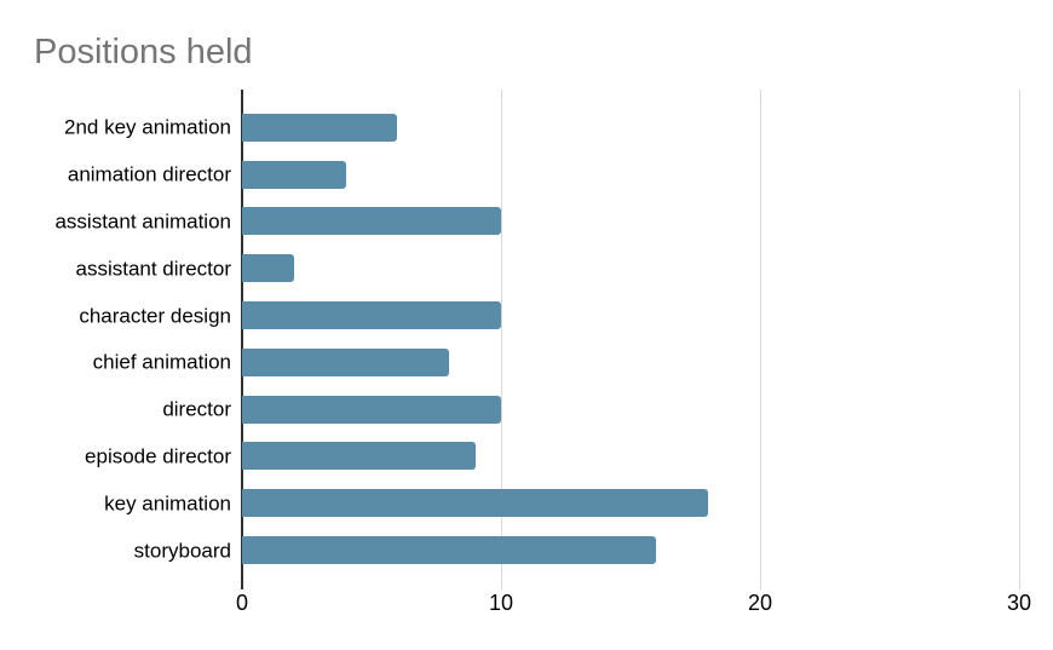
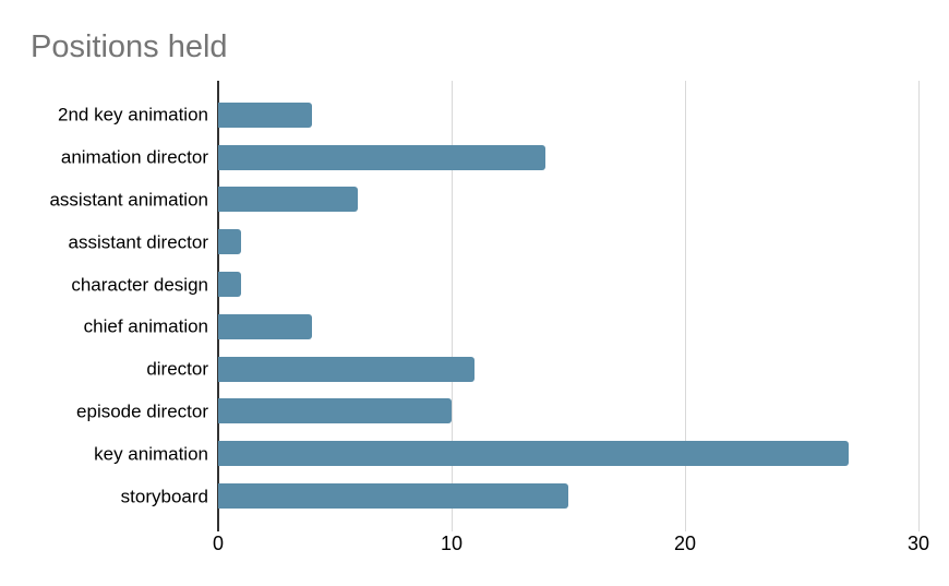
2nd key animation: 6 -> 4
animation director: 4 -> 14
assistant animation: 10 -> 6
assistant director: 2 -> 1
character design: 10 -> 1
chief animation: 8 -> 4
director: 10 -> 11
episode director: 9 -> 10
key animation: 18 -> 27
storyboard: 16 -> 15
